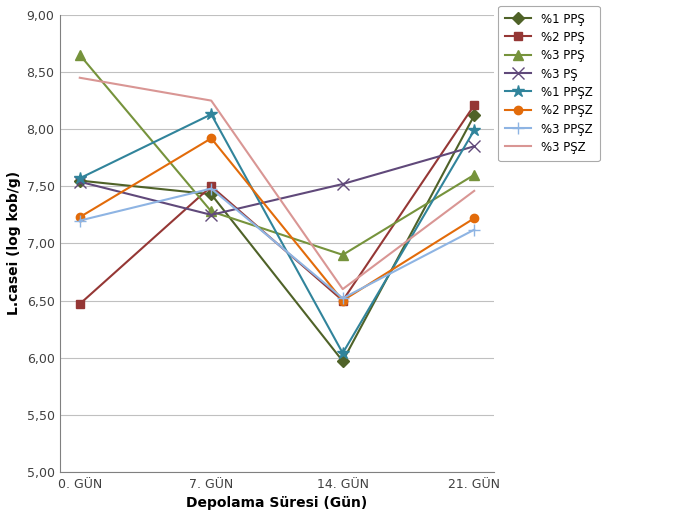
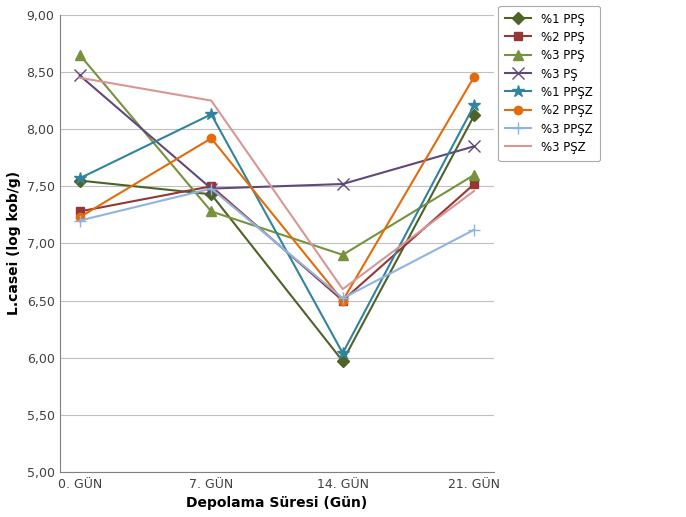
%2 PPŞ/0. GÜN: 6,47 -> 7,28
%3 PŞ/0. GÜN: 7,54 -> 8,47
%3 PŞ/7. GÜN: 7,25 -> 7,48
%2 PPŞ/21. GÜN: 8,21 -> 7,52
%1 PPŞZ/21. GÜN: 7,99 -> 8,21
%2 PPŞZ/21. GÜN: 7,22 -> 8,46
